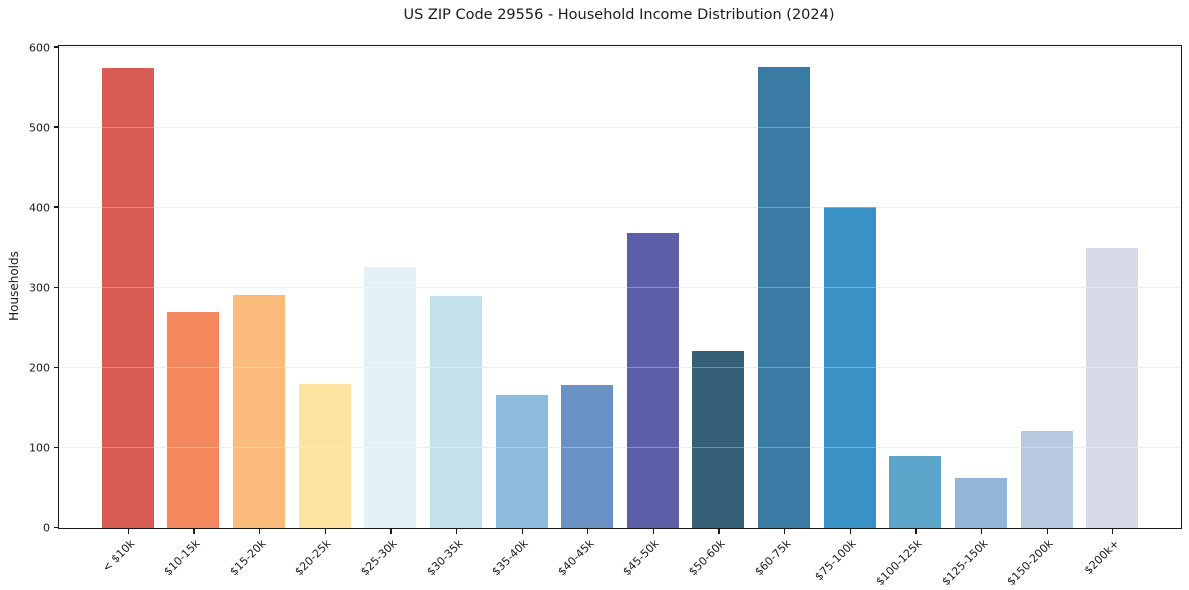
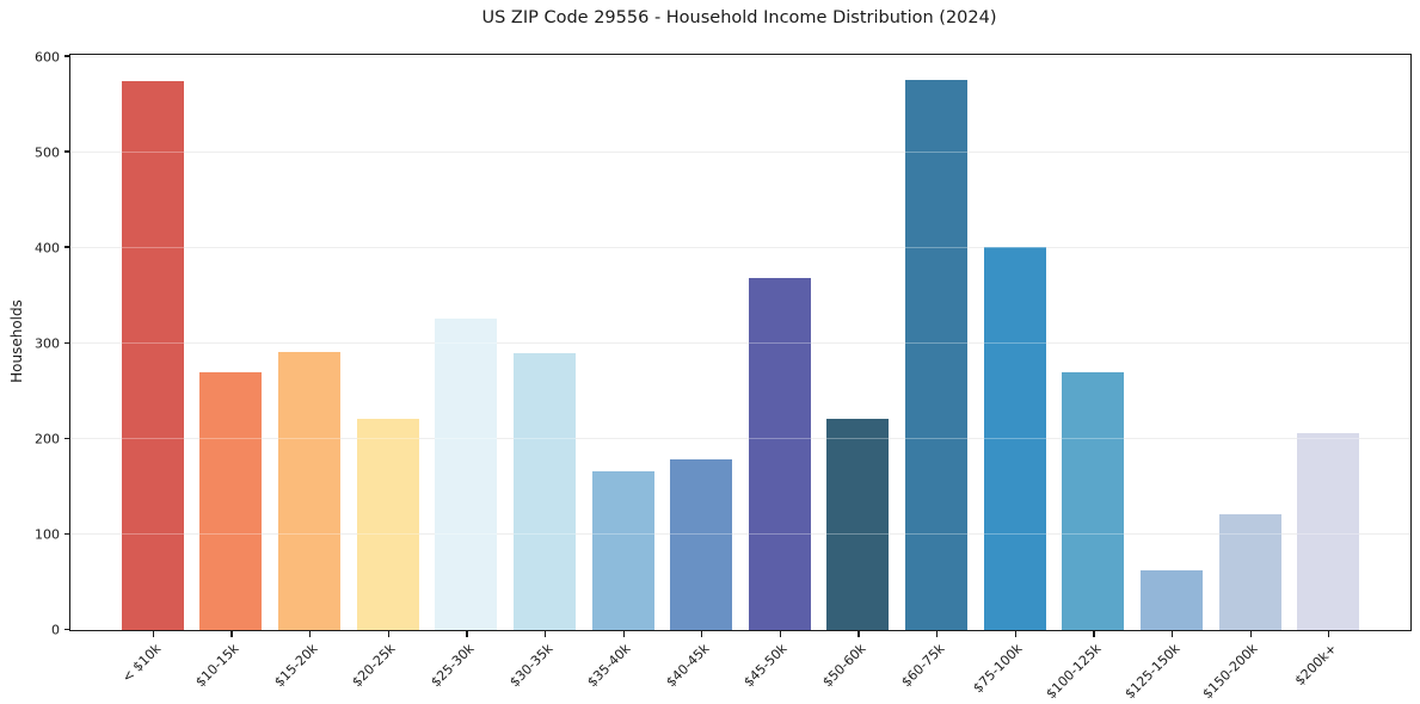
$20-25k: 180 -> 220
$100-125k: 90 -> 270
$200k+: 350 -> 210
